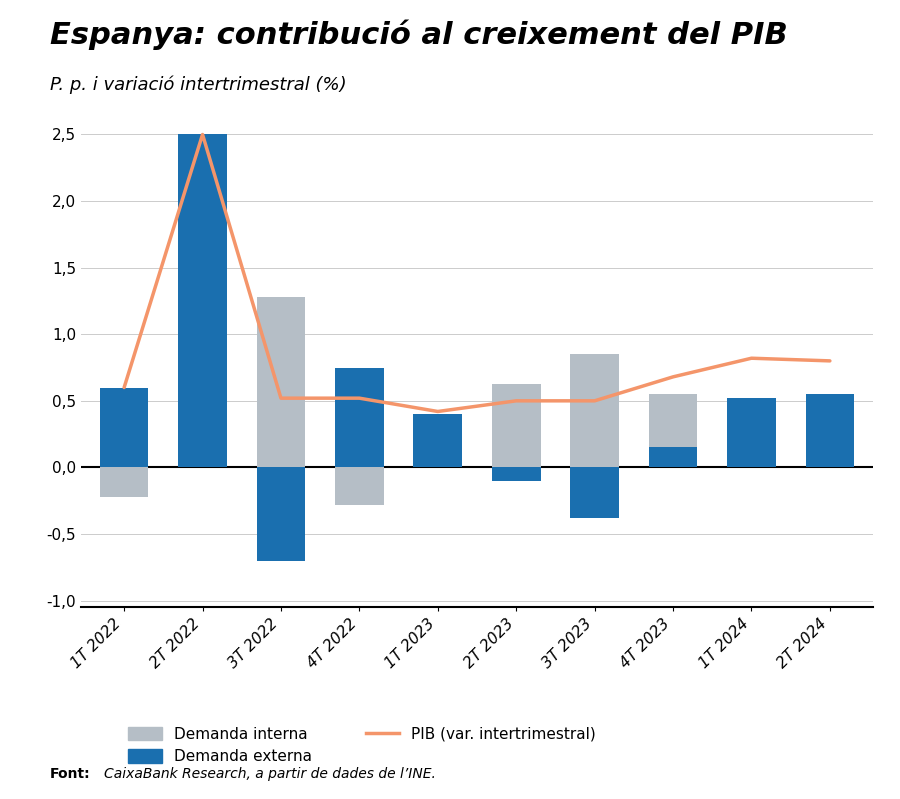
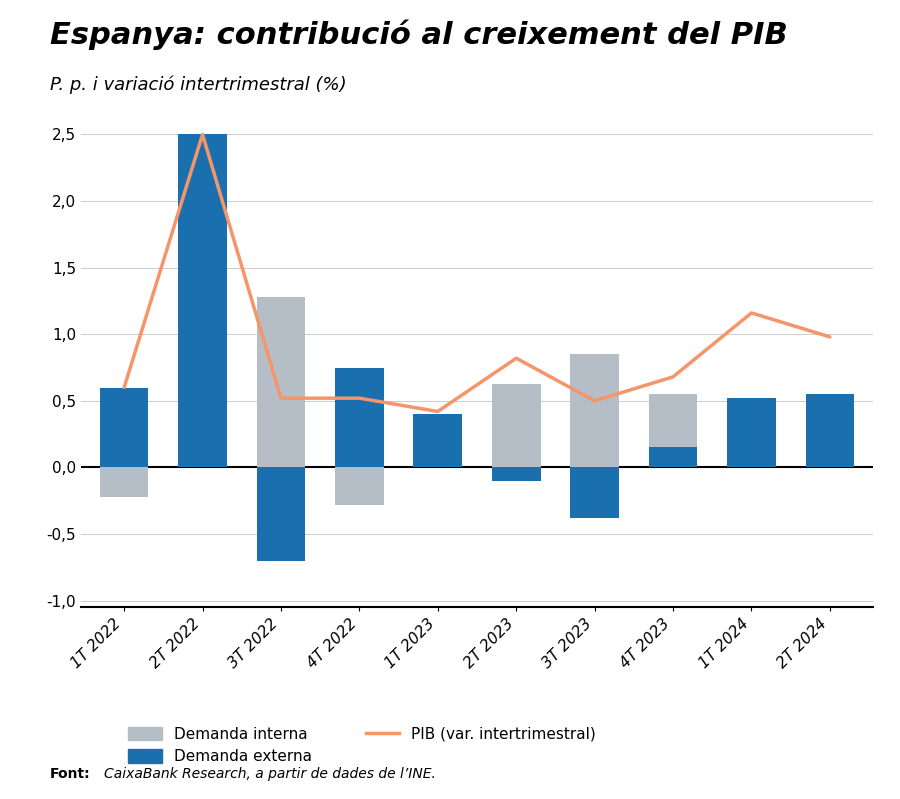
PIB (var. intertrimestral)/2T 2023: 0,50 -> 0,82
PIB (var. intertrimestral)/1T 2024: 0,82 -> 1,16
PIB (var. intertrimestral)/2T 2024: 0,80 -> 0,98
